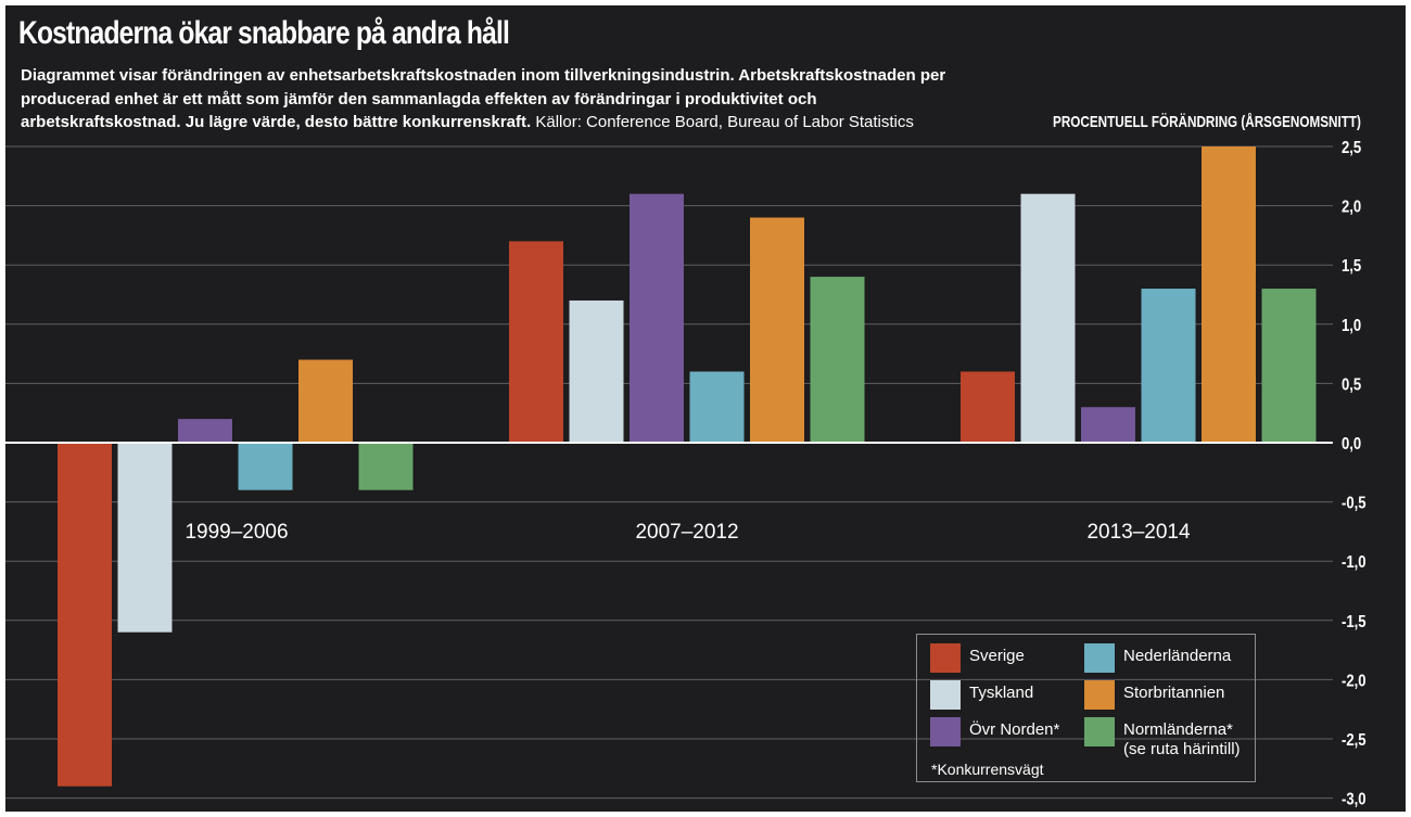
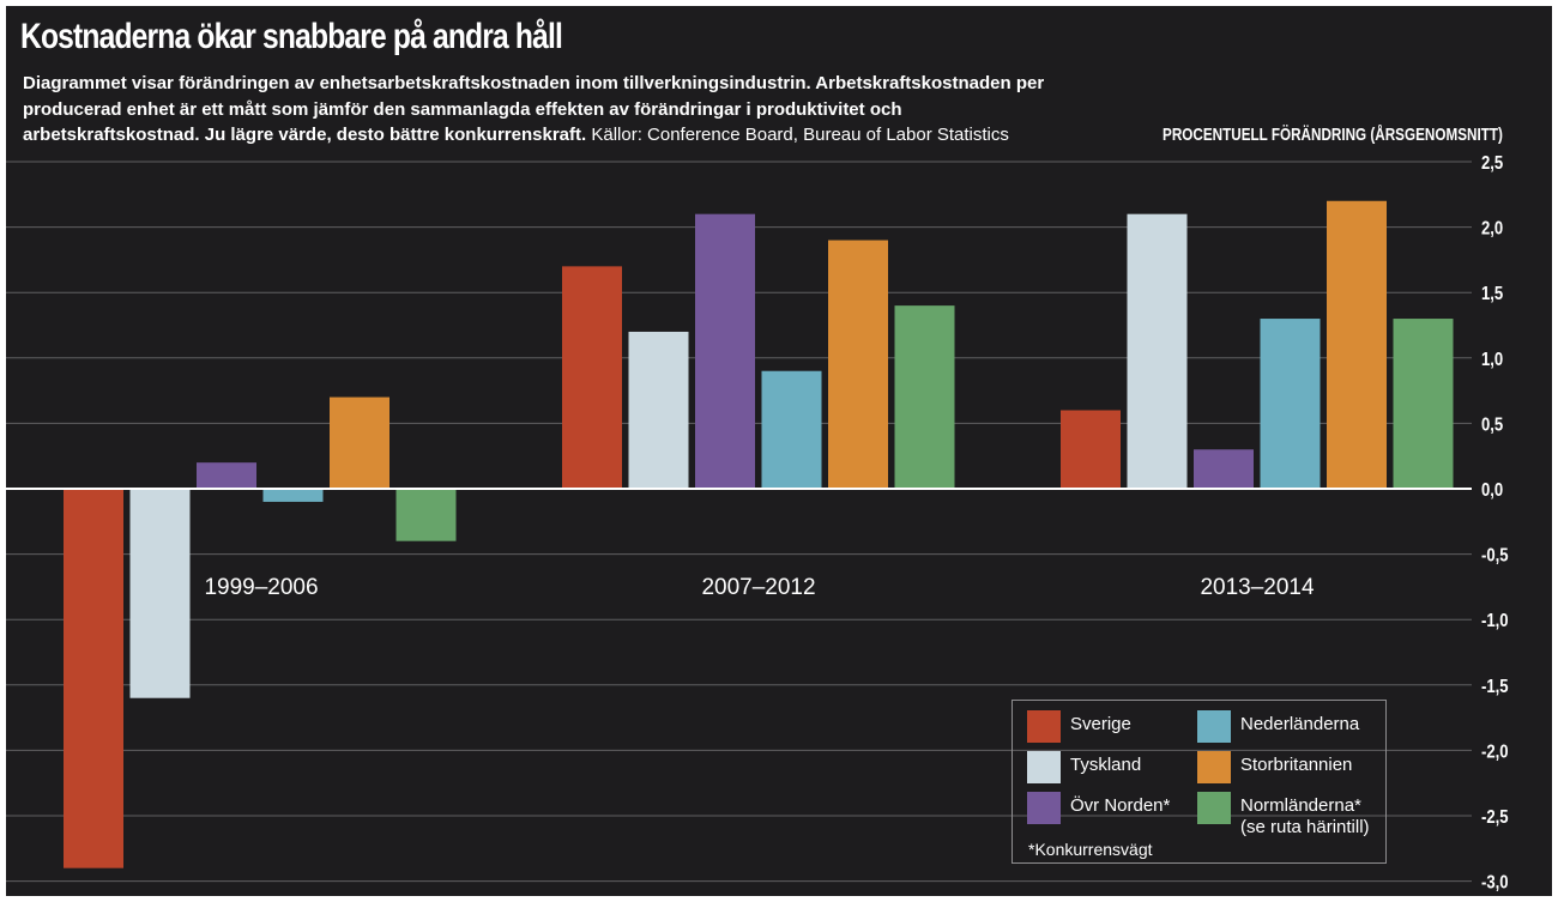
Nederländerna/1999–2006: -0,4 -> -0,1
Nederländerna/2007–2012: 0,6 -> 0,9
Storbritannien/2013–2014: 2,5 -> 2,2
